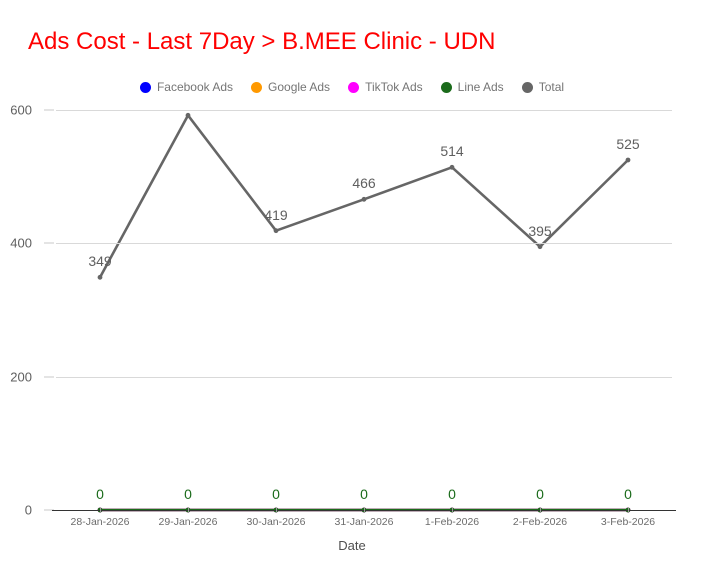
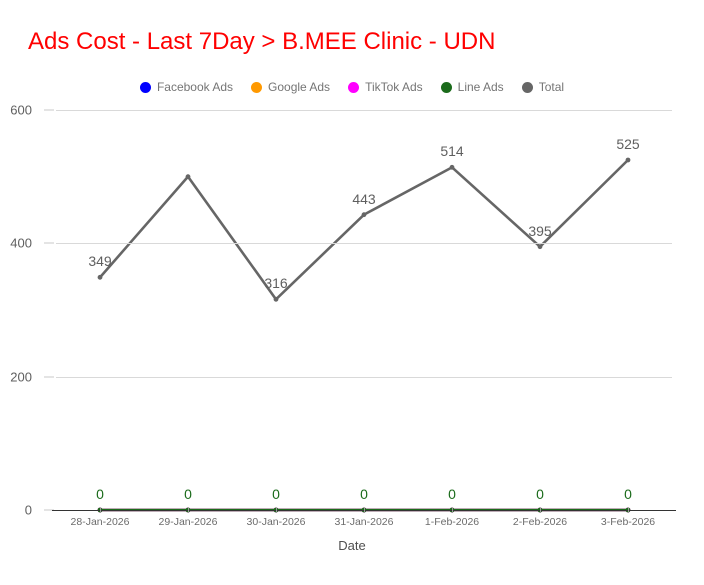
Total/29-Jan-2026: 590 -> 500
Total/30-Jan-2026: 419 -> 316
Total/31-Jan-2026: 466 -> 443
